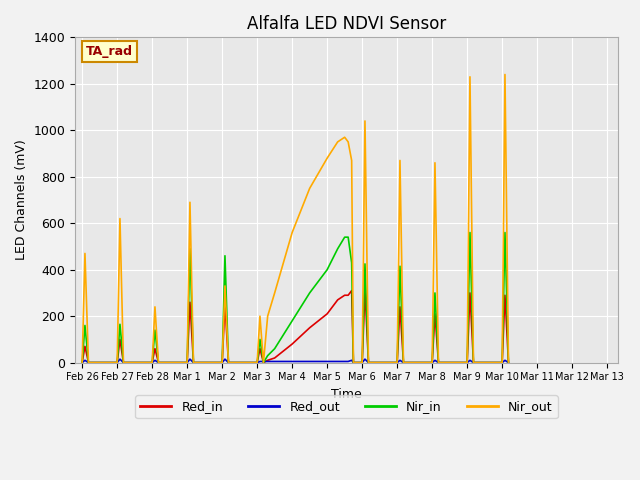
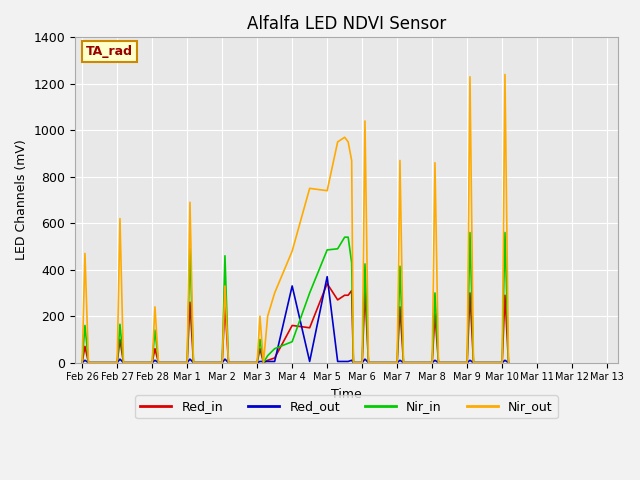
Red_in/Mar 4: 80 -> 160
Red_out/Mar 4: 5 -> 330
Nir_in/Mar 4: 180 -> 90
Nir_out/Mar 4: 560 -> 480
Red_in/Mar 5: 210 -> 340
Red_out/Mar 5: 5 -> 370
Nir_in/Mar 5: 400 -> 485
Nir_out/Mar 5: 880 -> 740
